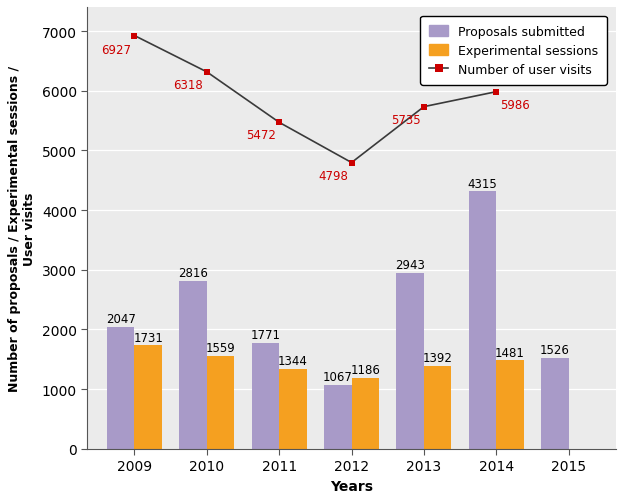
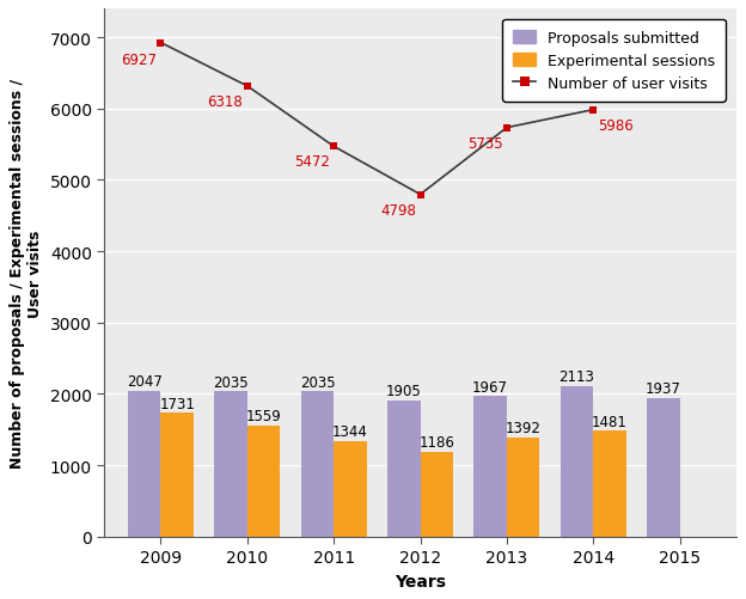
Proposals submitted/2010: 2816 -> 2035
Proposals submitted/2011: 1771 -> 2035
Proposals submitted/2012: 1067 -> 1905
Proposals submitted/2013: 2943 -> 1967
Proposals submitted/2014: 4315 -> 2113
Proposals submitted/2015: 1526 -> 1937
